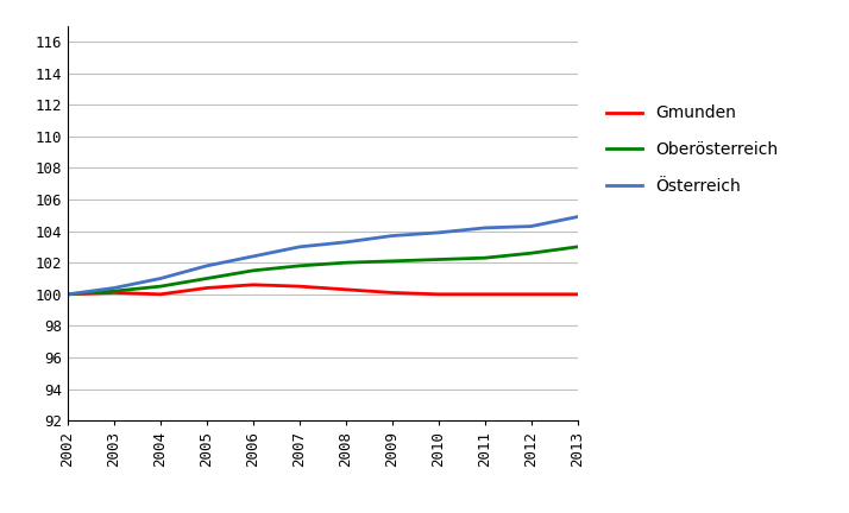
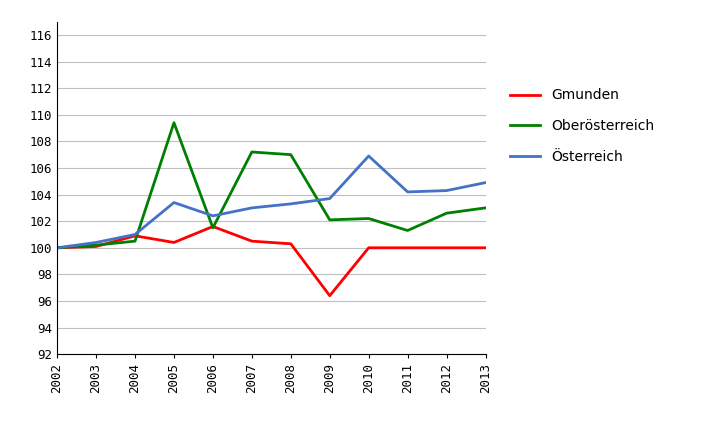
Gmunden/2004: 100.0 -> 100.9
Oberösterreich/2005: 101.0 -> 109.4
Österreich/2005: 101.8 -> 103.4
Gmunden/2006: 100.6 -> 101.6
Oberösterreich/2007: 101.8 -> 107.2
Oberösterreich/2008: 102.0 -> 107.0
Gmunden/2009: 100.1 -> 96.4
Österreich/2010: 103.9 -> 106.9
Oberösterreich/2011: 102.3 -> 101.3
